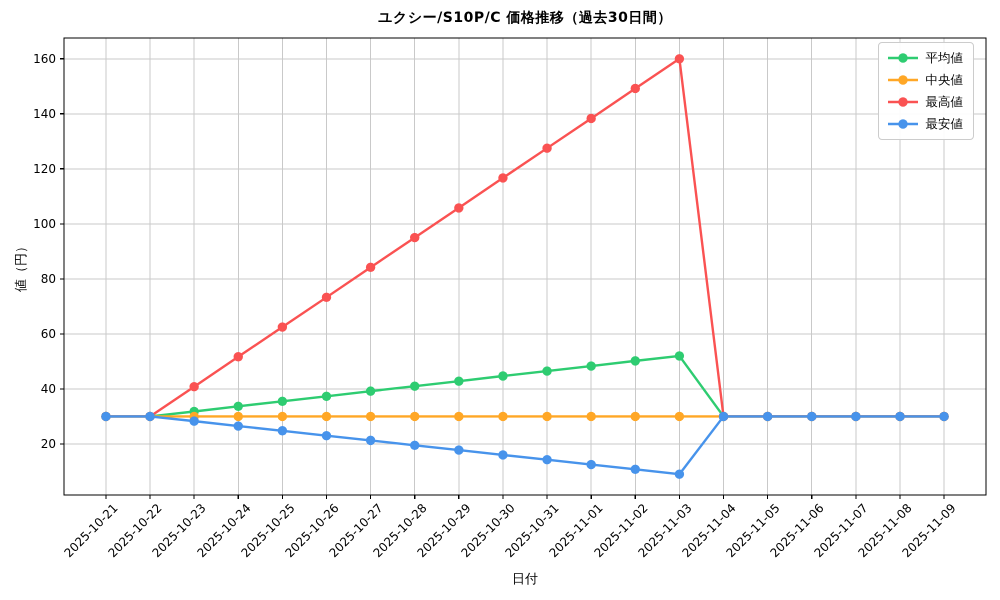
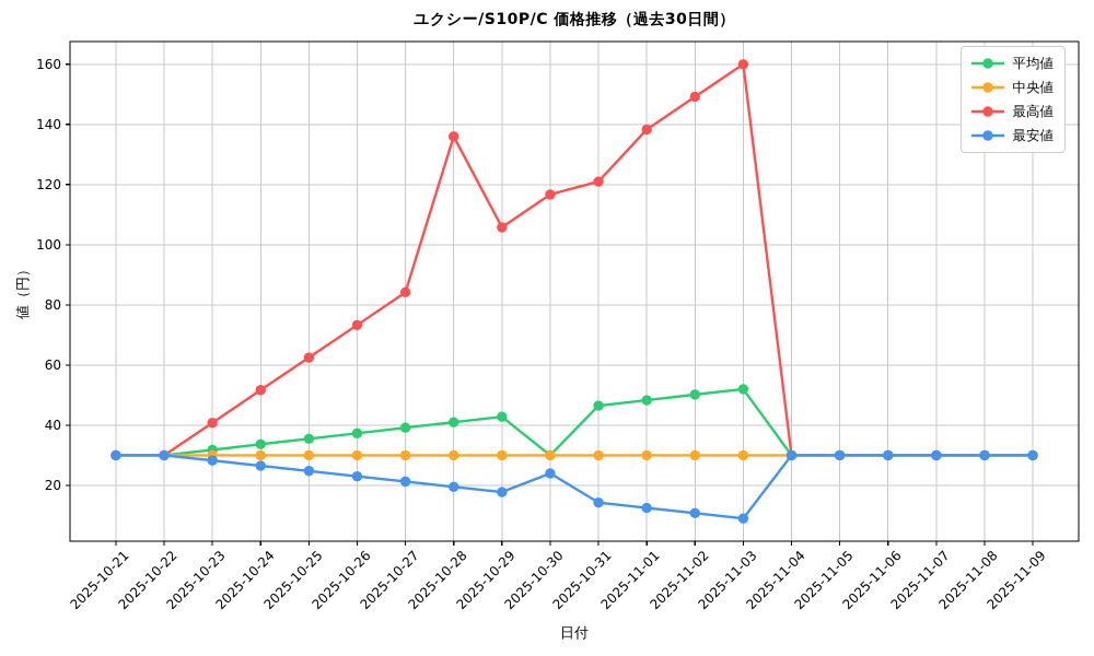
最高値/2025-10-28: 95 -> 136
平均値/2025-10-30: 45 -> 30
最安値/2025-10-30: 16 -> 24
最高値/2025-10-31: 128 -> 121
